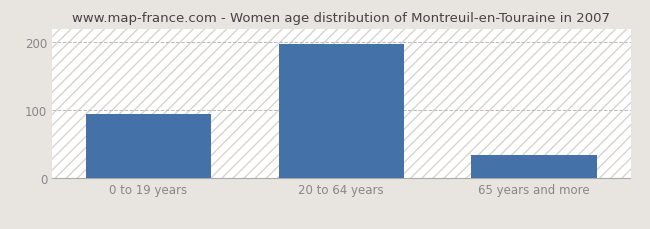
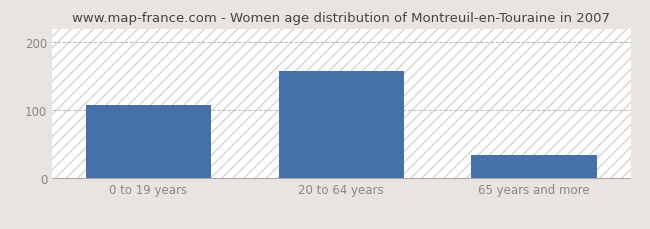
0 to 19 years: 95 -> 108
20 to 64 years: 198 -> 158
